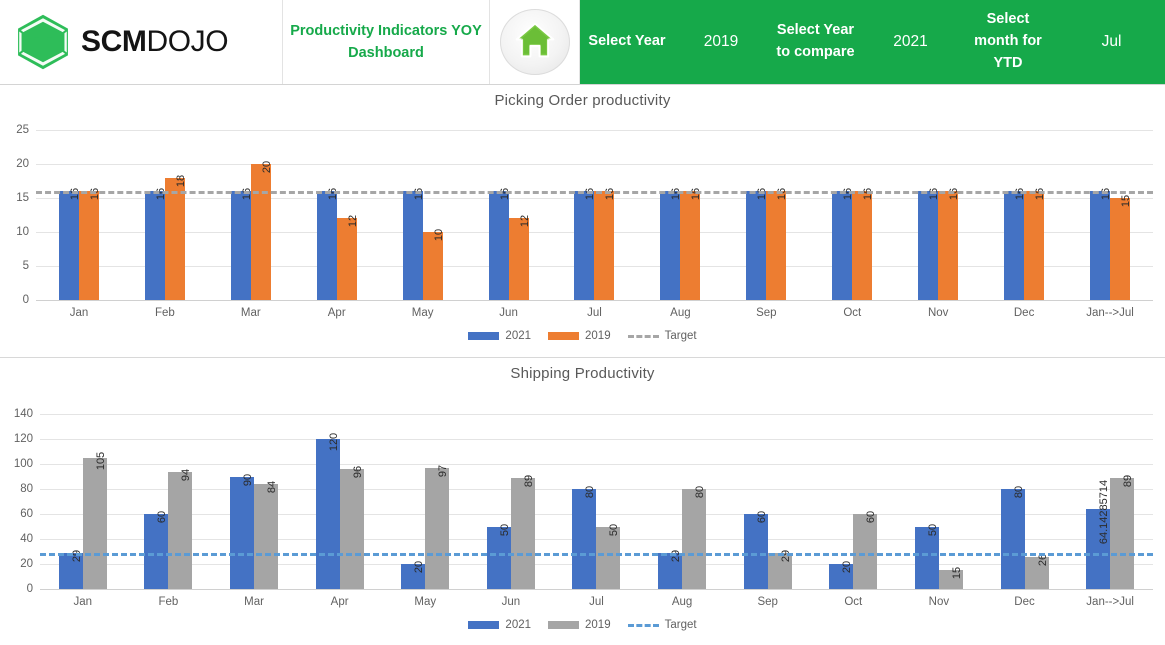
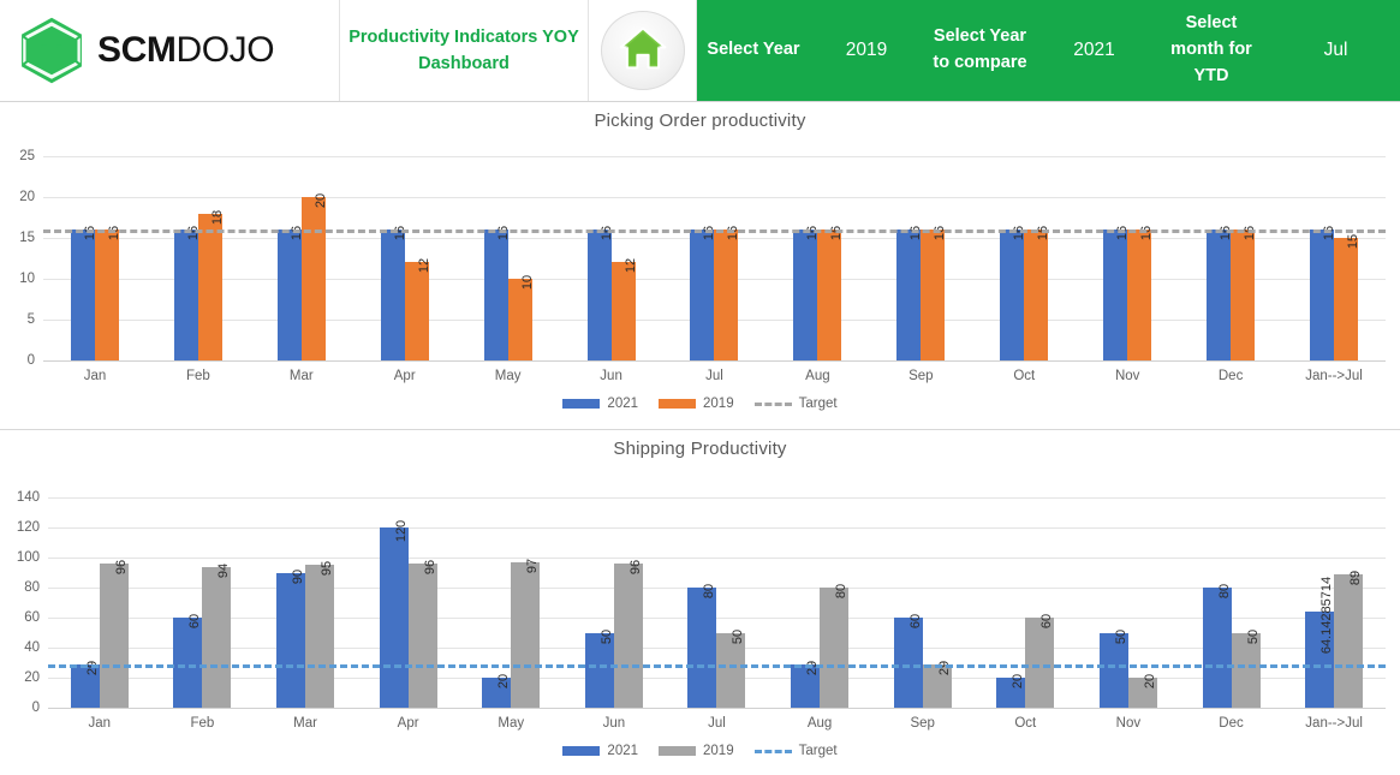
Shipping Productivity/2019/Jan: 105 -> 96
Shipping Productivity/2019/Mar: 84 -> 95
Shipping Productivity/2019/Jun: 89 -> 96
Shipping Productivity/2019/Nov: 15 -> 20
Shipping Productivity/2019/Dec: 26 -> 50
